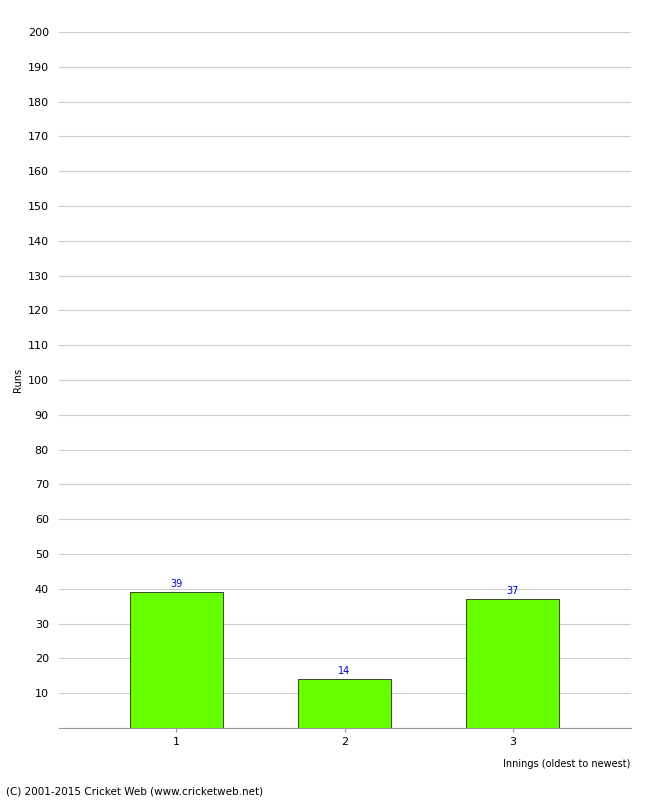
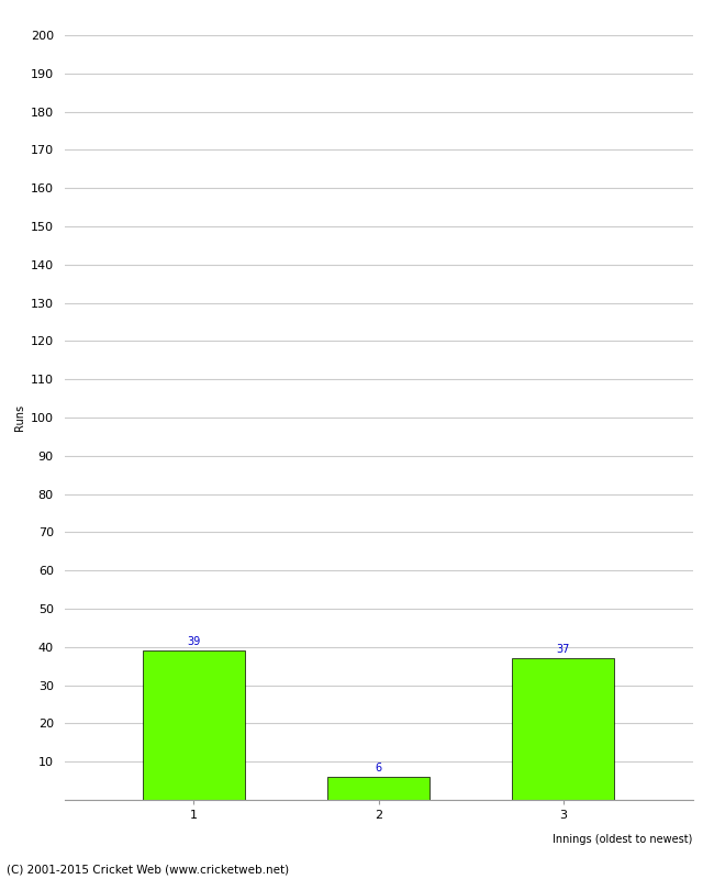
2: 14 -> 6
